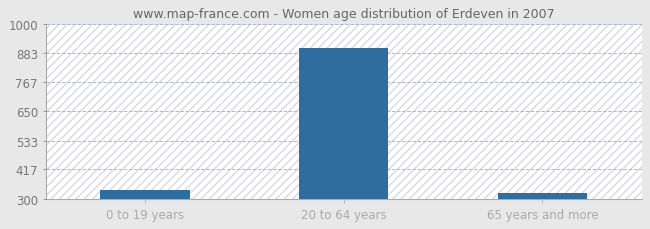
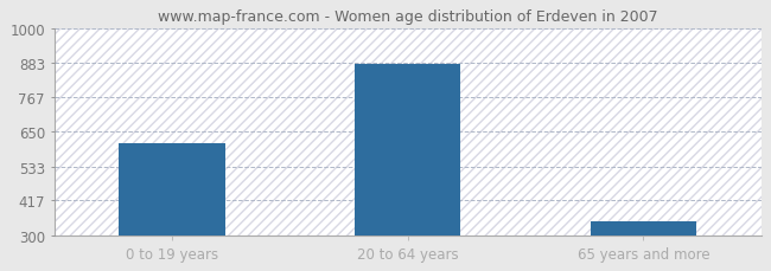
0 to 19 years: 335 -> 610
20 to 64 years: 905 -> 880
65 years and more: 322 -> 345
